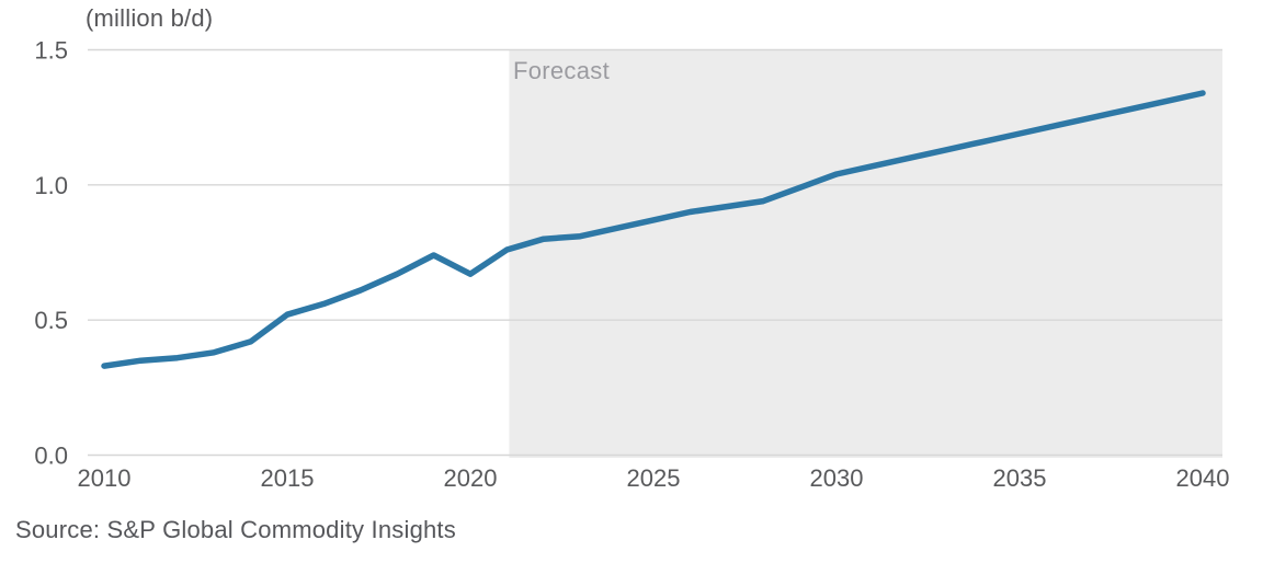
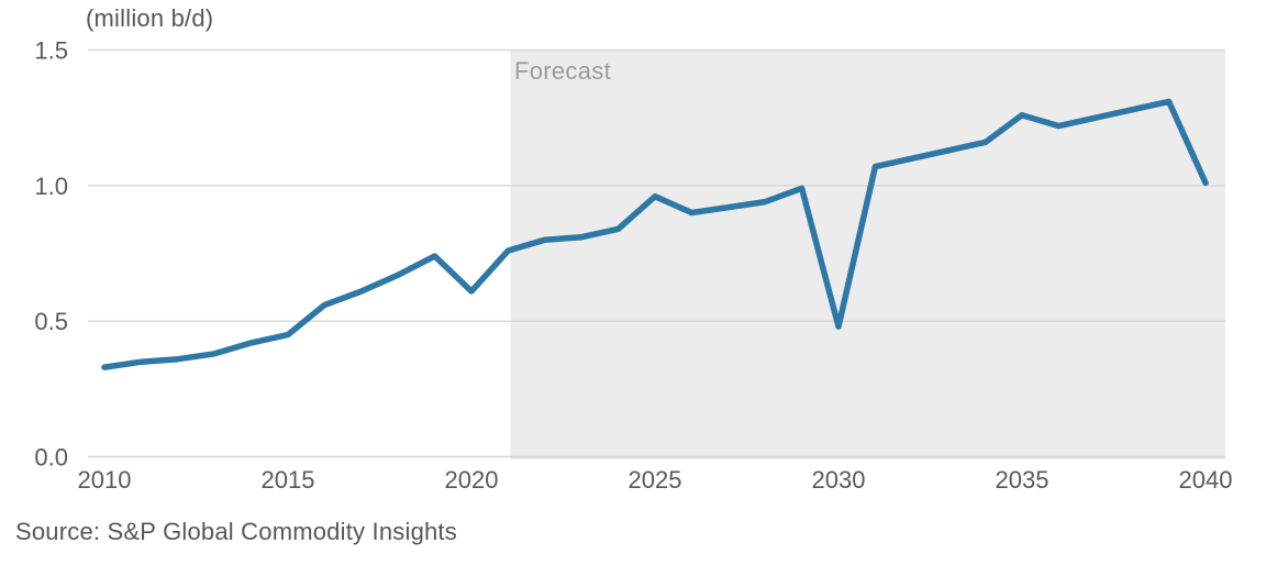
2015: 0.52 -> 0.45
2020: 0.67 -> 0.61
2025: 0.87 -> 0.96
2030: 1.04 -> 0.48
2035: 1.19 -> 1.26
2040: 1.34 -> 1.01
